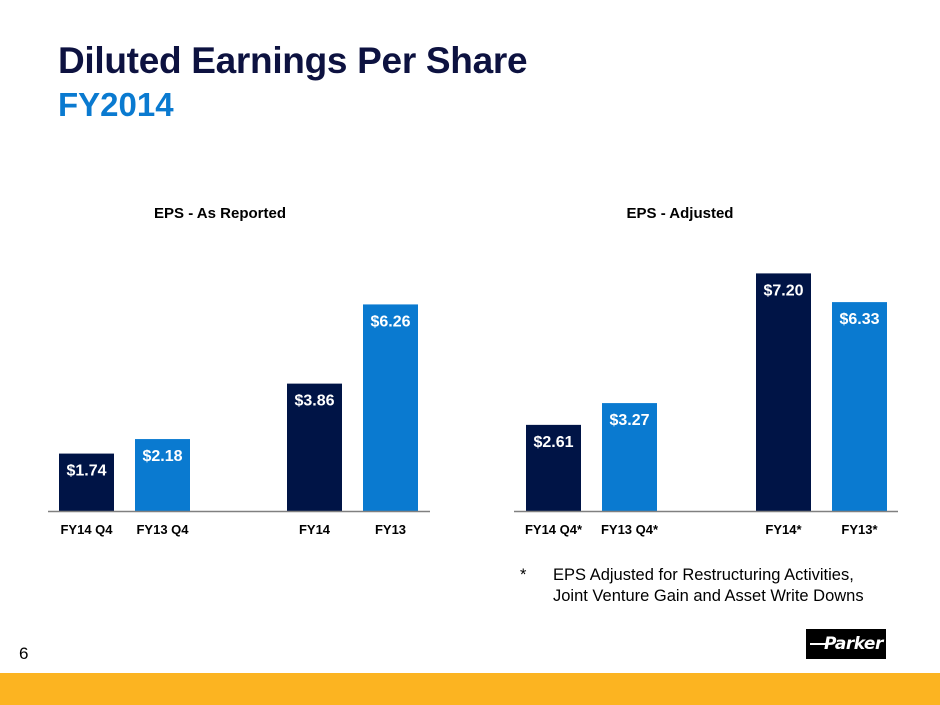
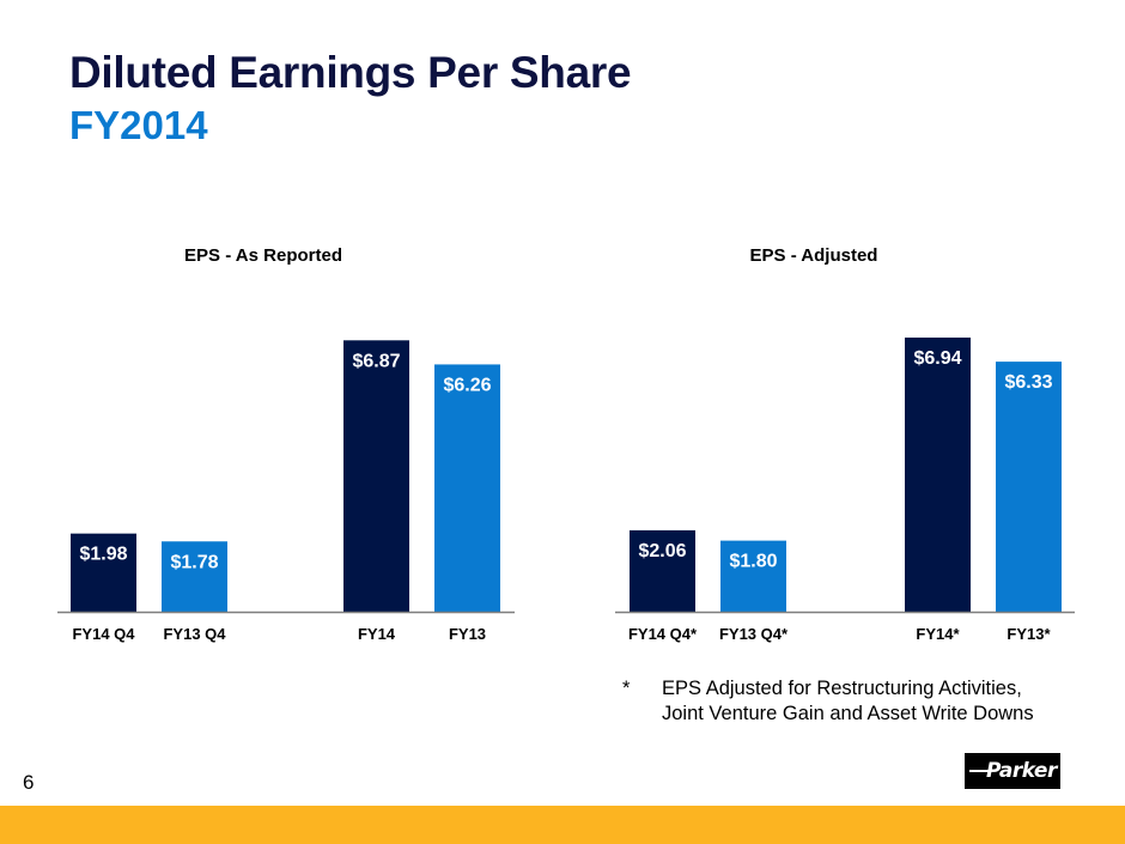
EPS - As Reported/FY14 Q4: $1.74 -> $1.98
EPS - As Reported/FY13 Q4: $2.18 -> $1.78
EPS - As Reported/FY14: $3.86 -> $6.87
EPS - Adjusted/FY14 Q4*: $2.61 -> $2.06
EPS - Adjusted/FY13 Q4*: $3.27 -> $1.80
EPS - Adjusted/FY14*: $7.20 -> $6.94
